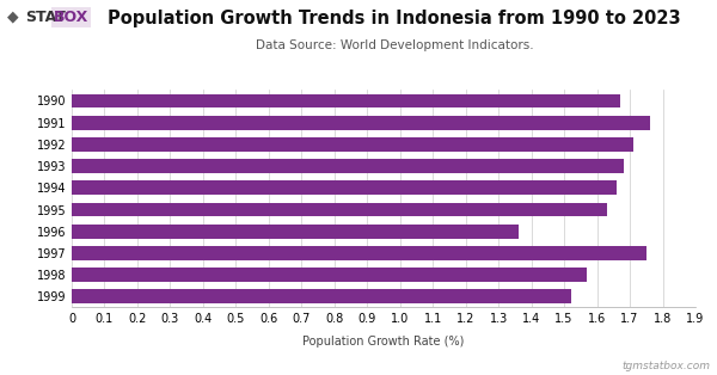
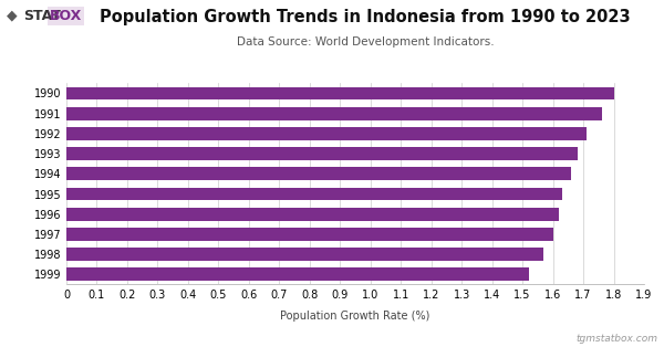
1990: 1.67 -> 1.80
1996: 1.36 -> 1.62
1997: 1.75 -> 1.60
